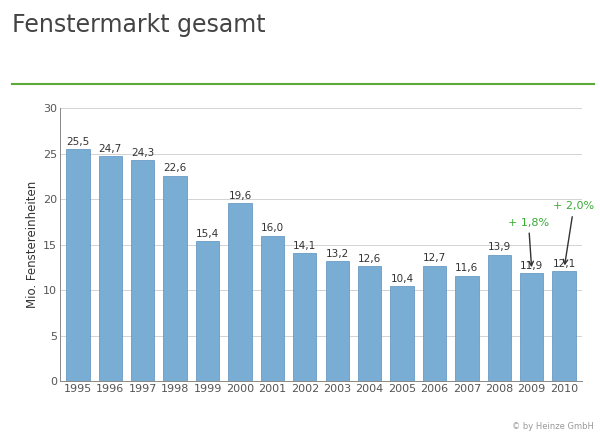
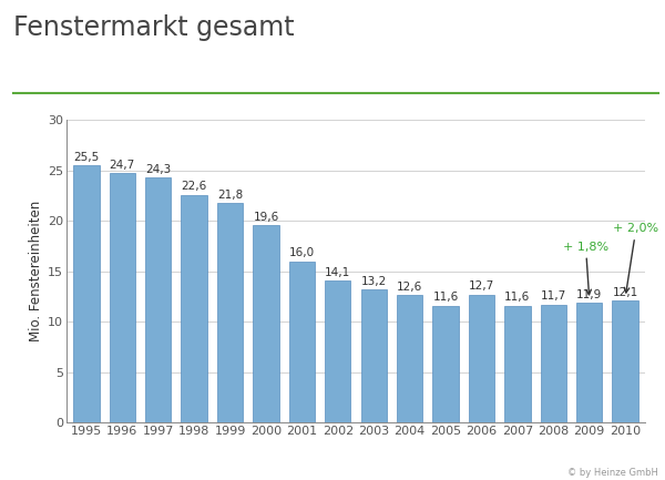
1999: 15,4 -> 21,8
2005: 10,4 -> 11,6
2008: 13,9 -> 11,7
